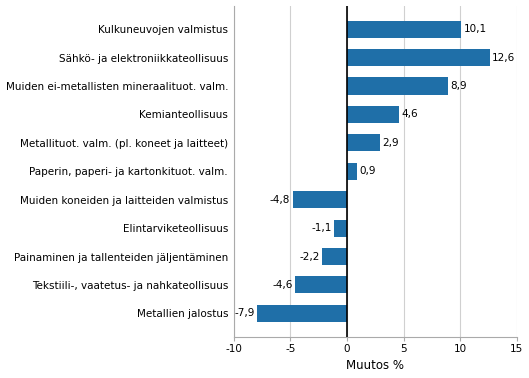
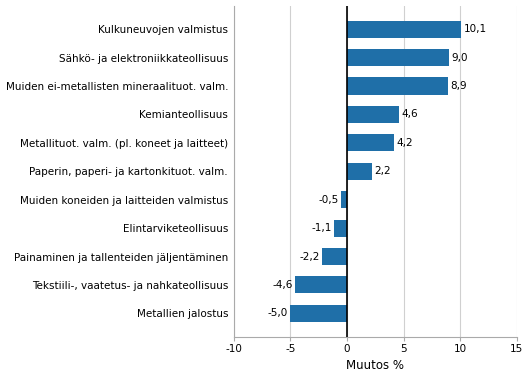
Sähkö- ja elektroniikkateollisuus: 12,6 -> 9,0
Metallituot. valm. (pl. koneet ja laitteet): 2,9 -> 4,2
Paperin, paperi- ja kartonkituot. valm.: 0,9 -> 2,2
Muiden koneiden ja laitteiden valmistus: -4,8 -> -0,5
Metallien jalostus: -7,9 -> -5,0
